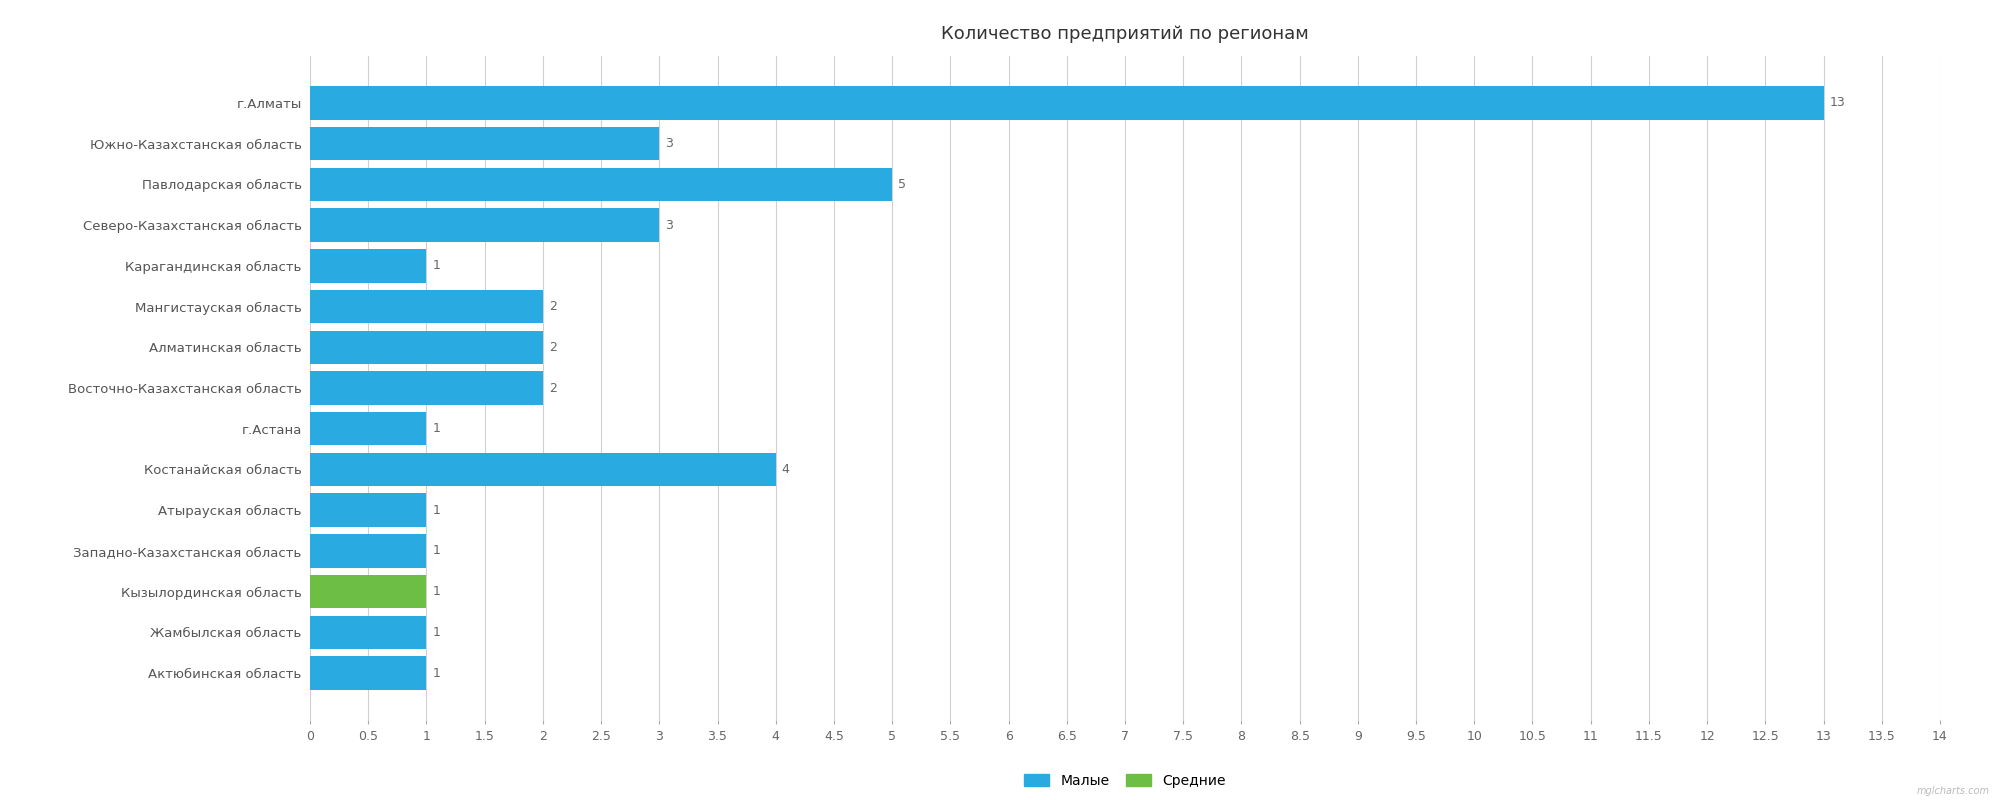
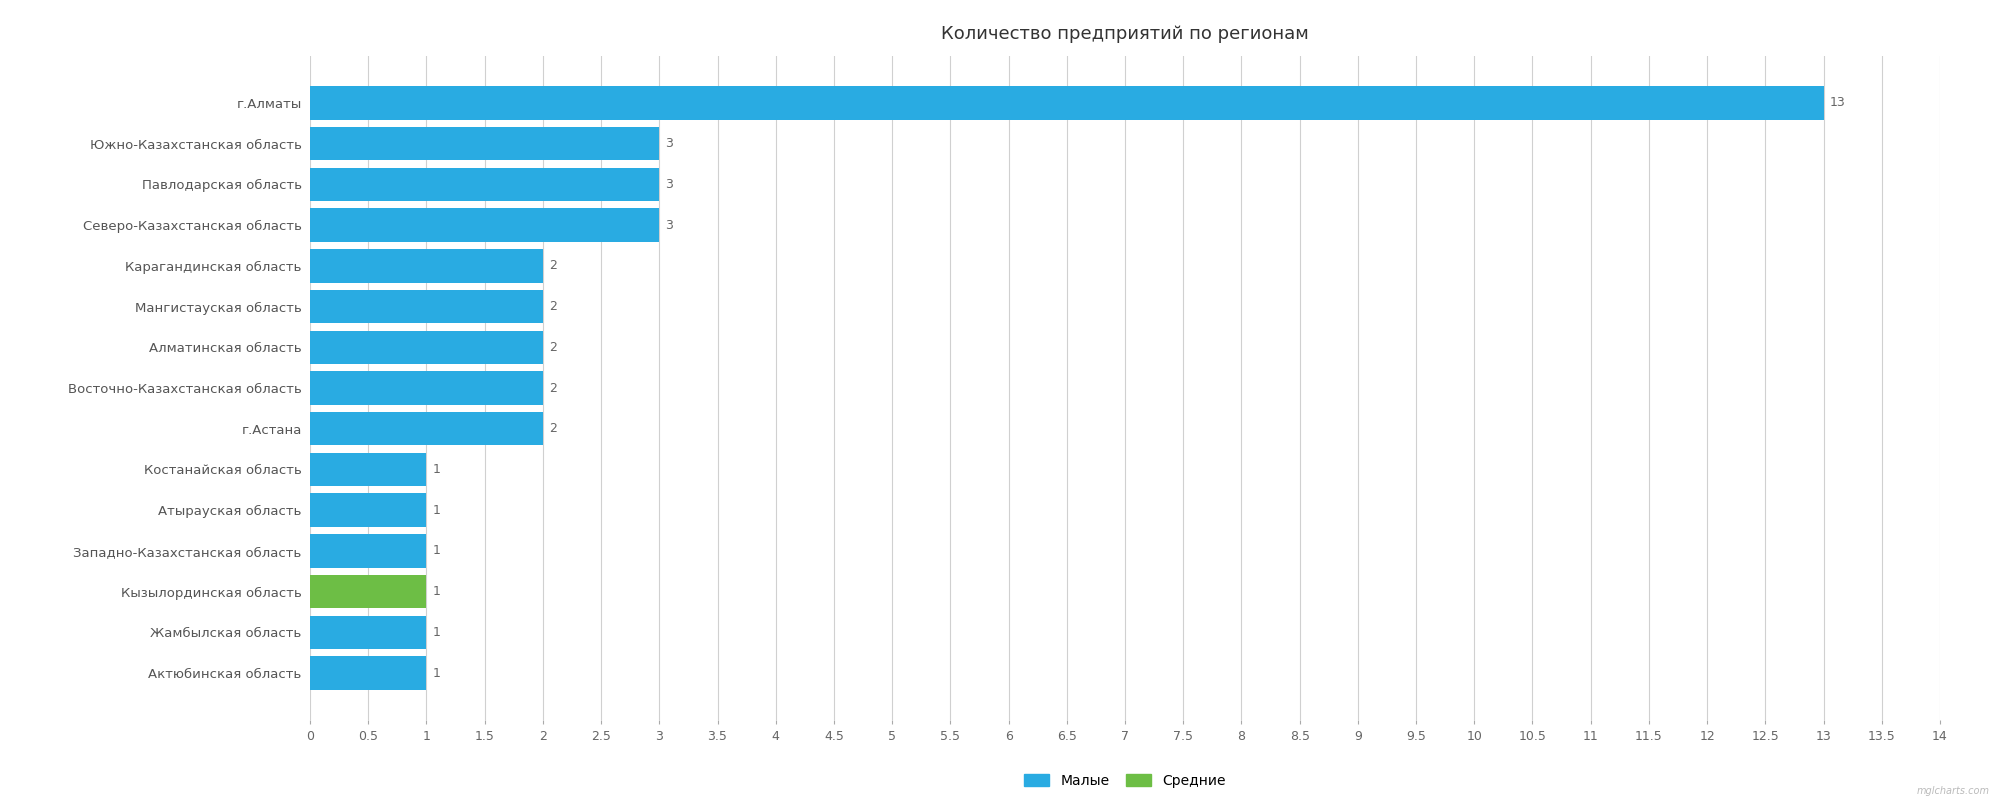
Павлодарская область: 5 -> 3
Карагандинская область: 1 -> 2
г.Астана: 1 -> 2
Костанайская область: 4 -> 1
